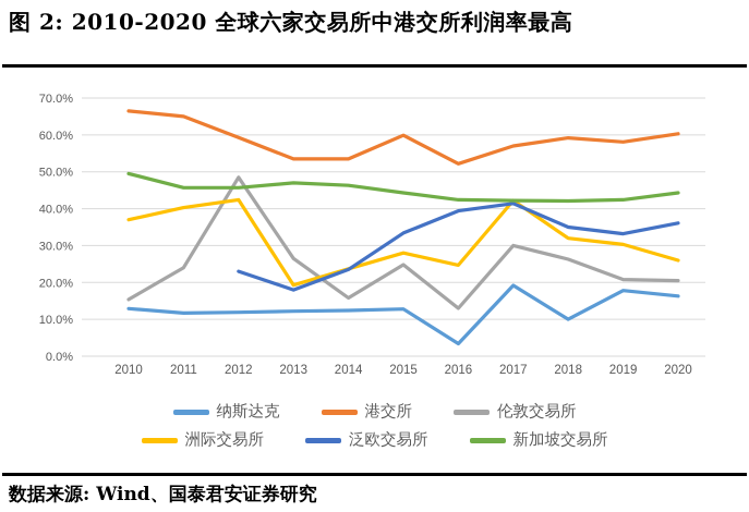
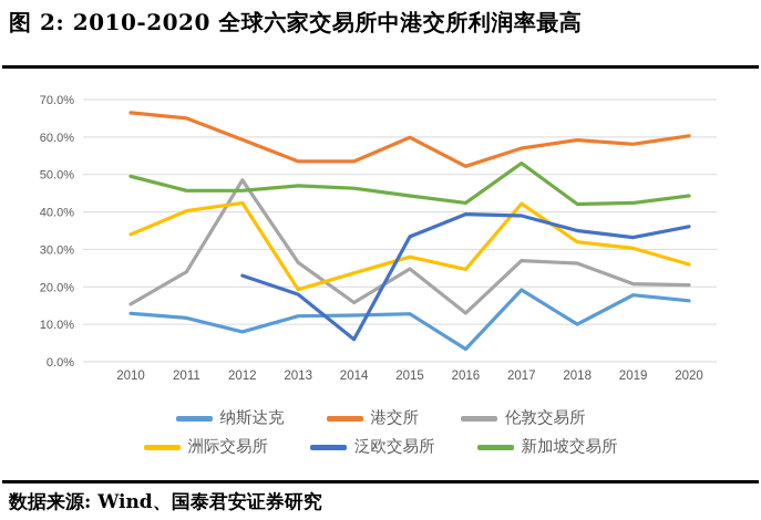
洲际交易所/2010: 37% -> 34%
纳斯达克/2012: 12% -> 8%
泛欧交易所/2014: 24% -> 6%
伦敦交易所/2017: 30% -> 27%
泛欧交易所/2017: 41% -> 39%
新加坡交易所/2017: 42% -> 53%
